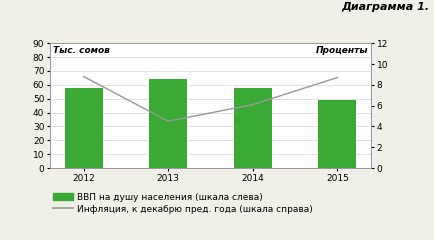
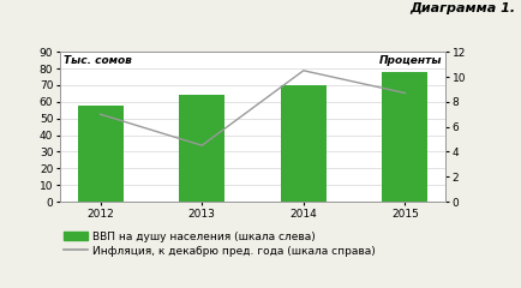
Инфляция, к декабрю пред. года (шкала справа)/2012: 8.8 -> 7.0
ВВП на душу населения (шкала слева)/2014: 58 -> 70
Инфляция, к декабрю пред. года (шкала справа)/2014: 6.1 -> 10.5
ВВП на душу населения (шкала слева)/2015: 49 -> 78
